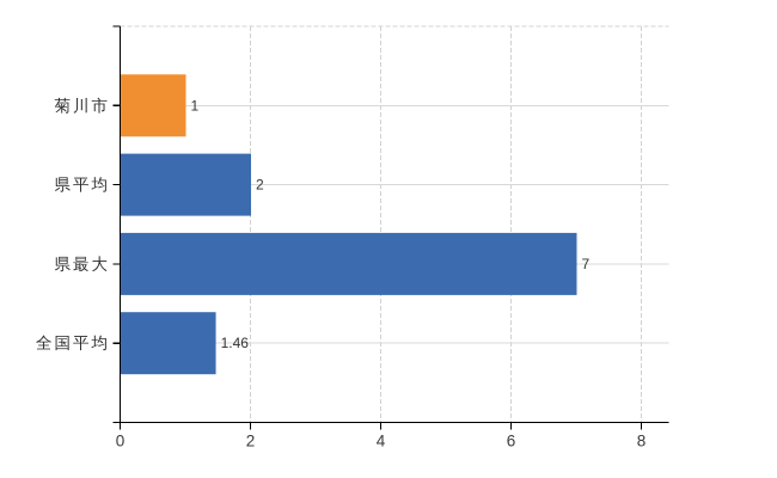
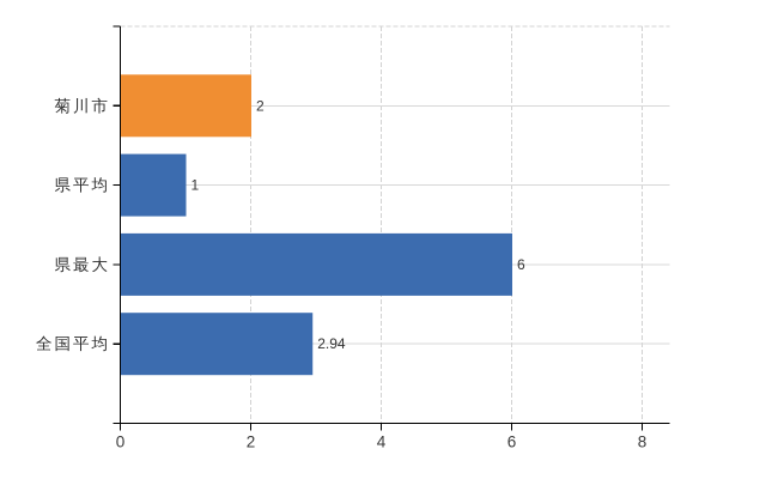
菊川市: 1 -> 2
県平均: 2 -> 1
県最大: 7 -> 6
全国平均: 1.46 -> 2.94
